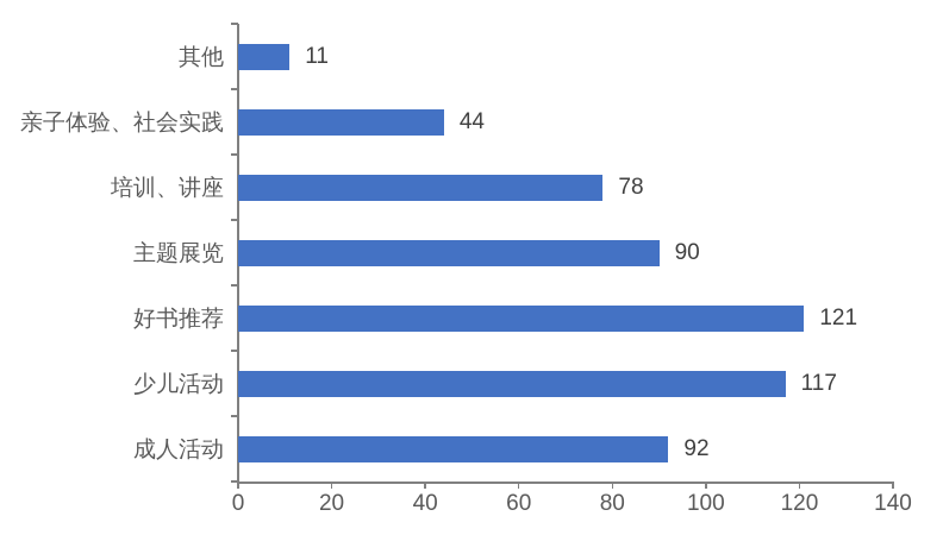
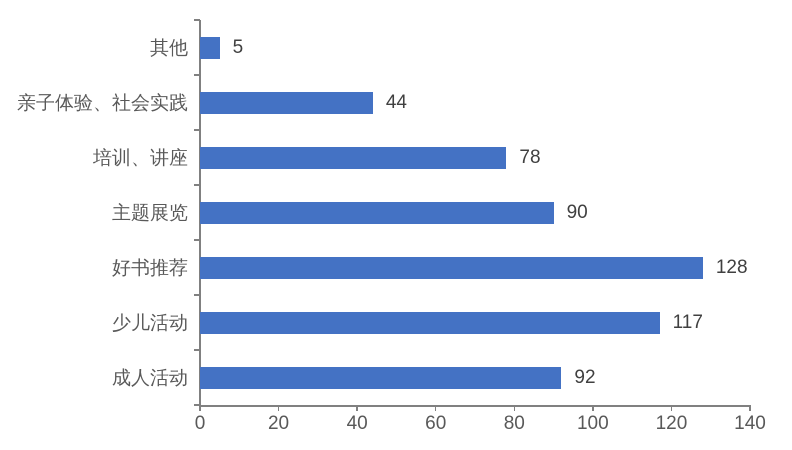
其他: 11 -> 5
好书推荐: 121 -> 128
